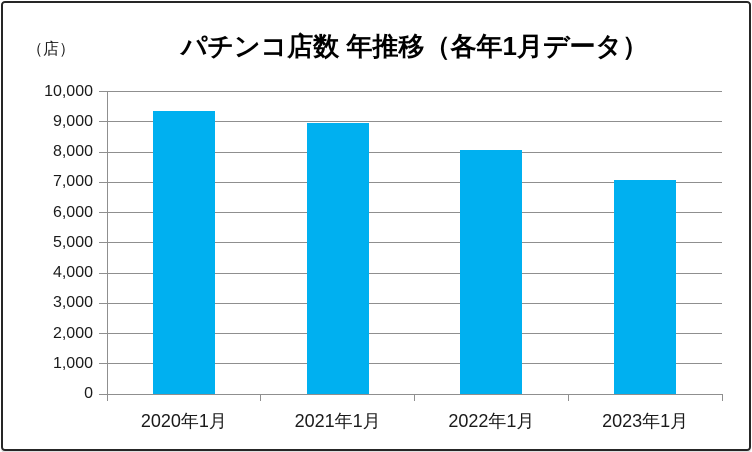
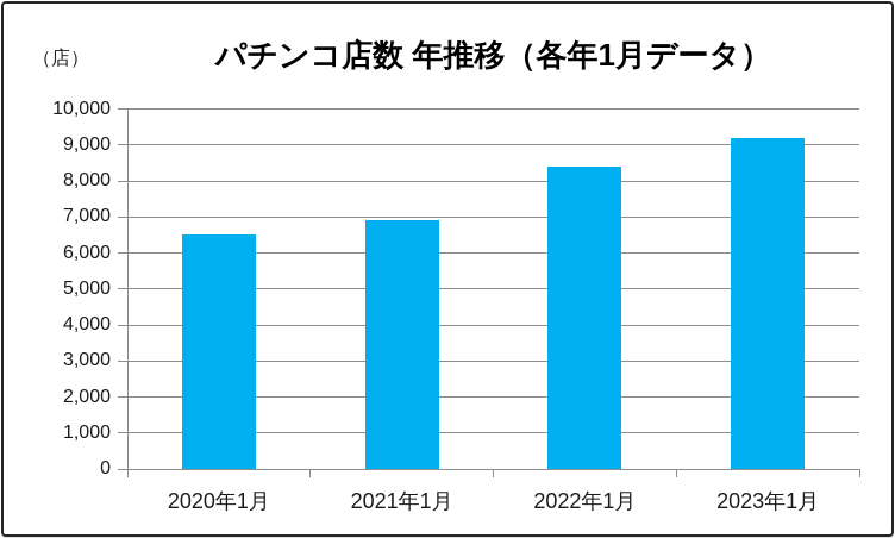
2020年1月: 9400 -> 6500
2021年1月: 9000 -> 6900
2022年1月: 8100 -> 8400
2023年1月: 7100 -> 9200
